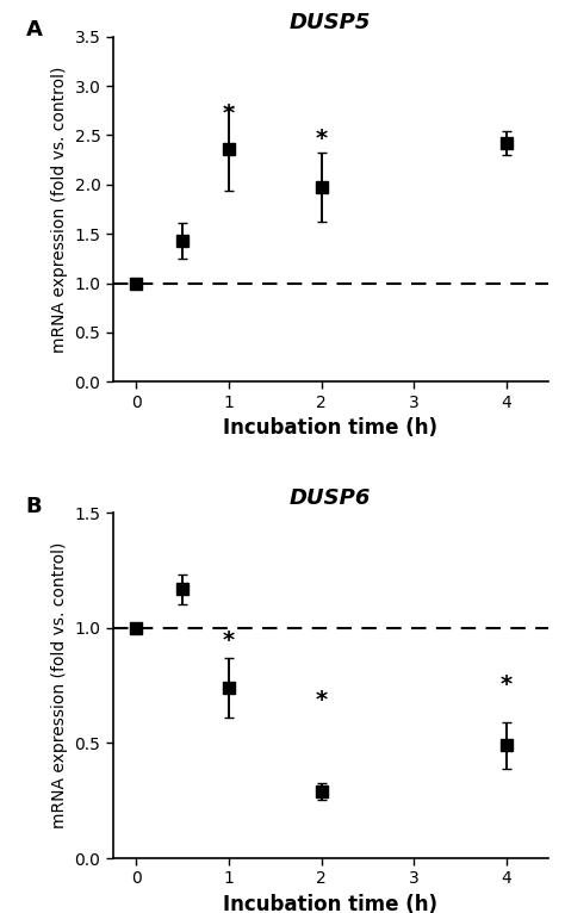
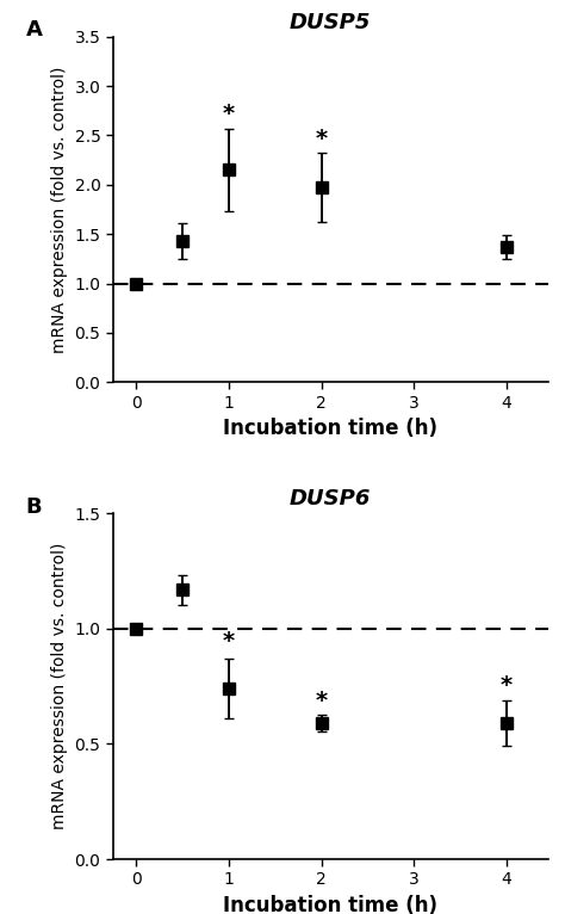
DUSP5/1: 2.36 -> 2.15
DUSP5/4: 2.42 -> 1.37
DUSP6/2: 0.29 -> 0.59
DUSP6/4: 0.49 -> 0.59
